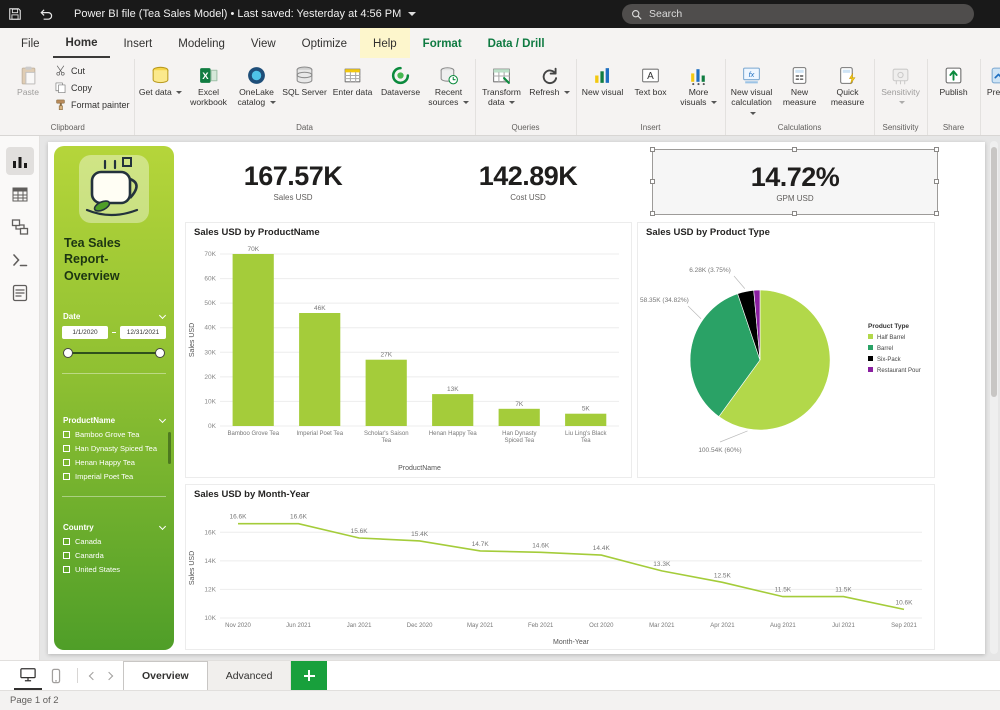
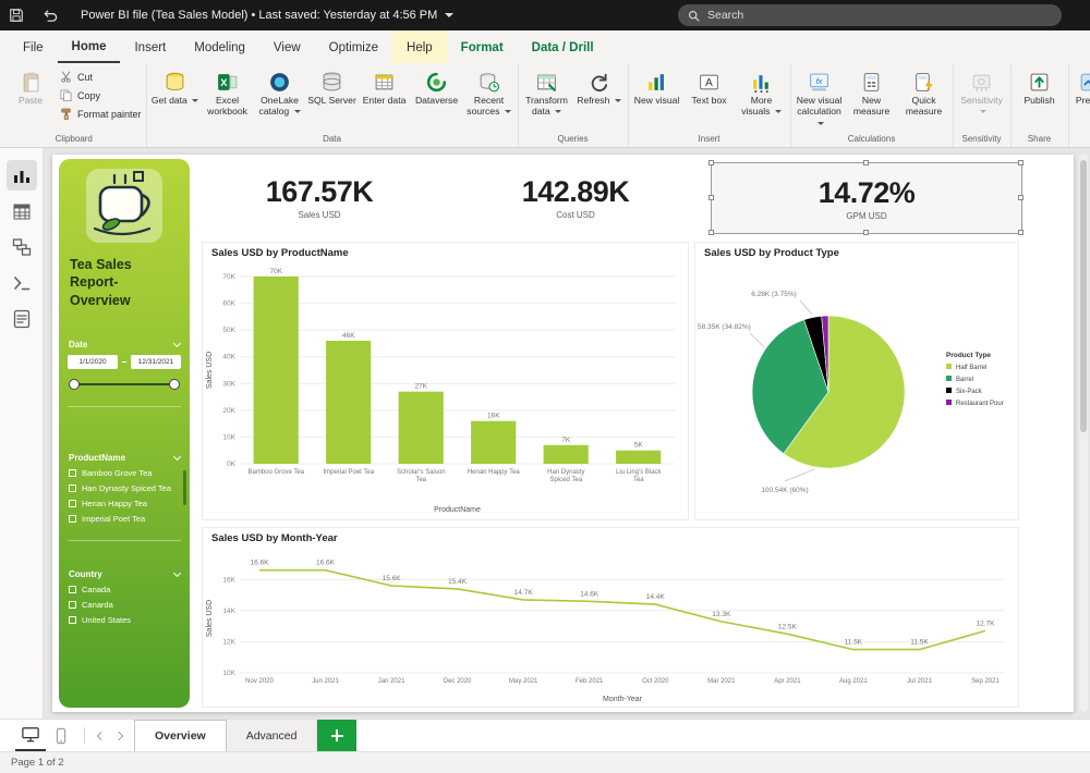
Sales USD by ProductName/Henan Happy Tea: 13K -> 16K
Sales USD by Month-Year/Sep 2021: 10.6K -> 12.7K
